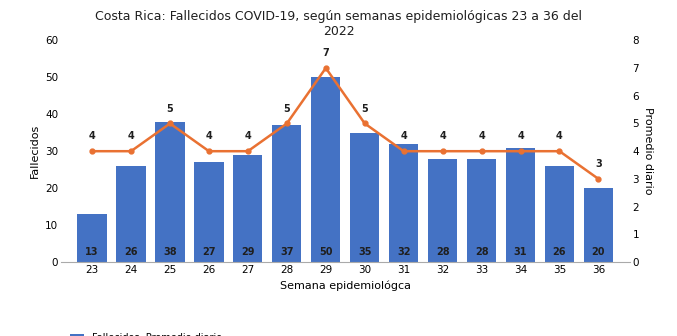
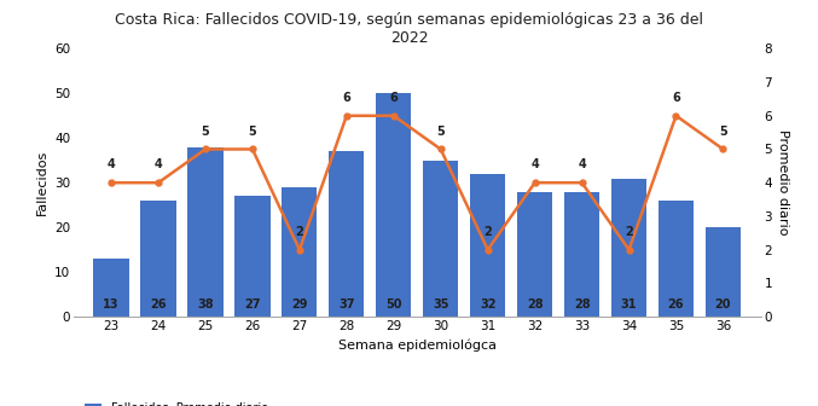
Promedio diario/26: 4 -> 5
Promedio diario/27: 4 -> 2
Promedio diario/28: 5 -> 6
Promedio diario/29: 7 -> 6
Promedio diario/31: 4 -> 2
Promedio diario/34: 4 -> 2
Promedio diario/35: 4 -> 6
Promedio diario/36: 3 -> 5
